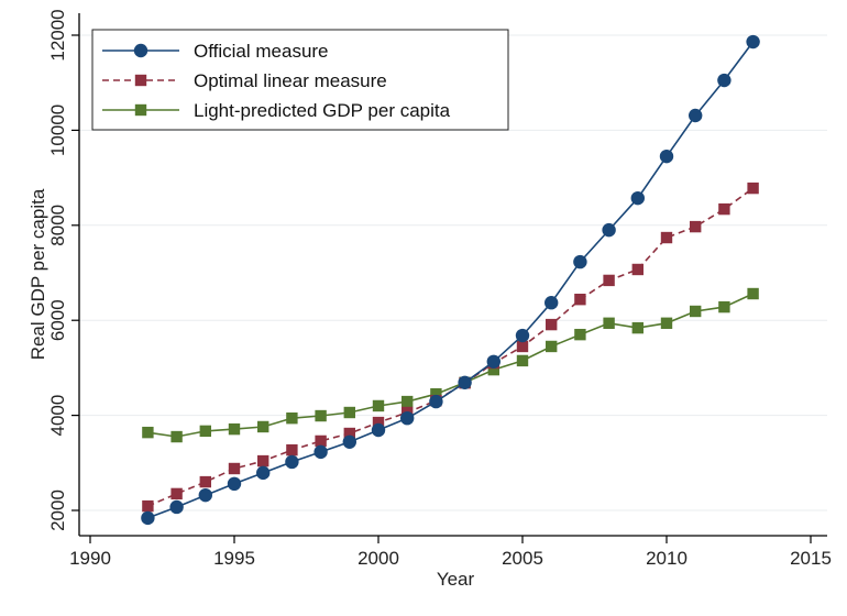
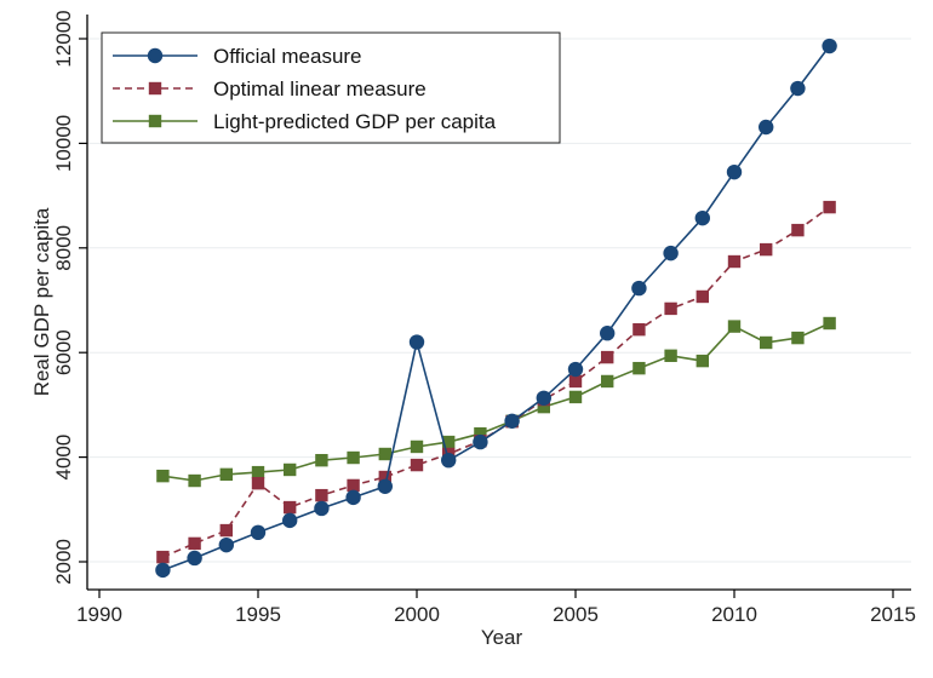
Optimal linear measure/1995: 2900 -> 3500
Official measure/2000: 3700 -> 6200
Light-predicted GDP per capita/2010: 5900 -> 6500
